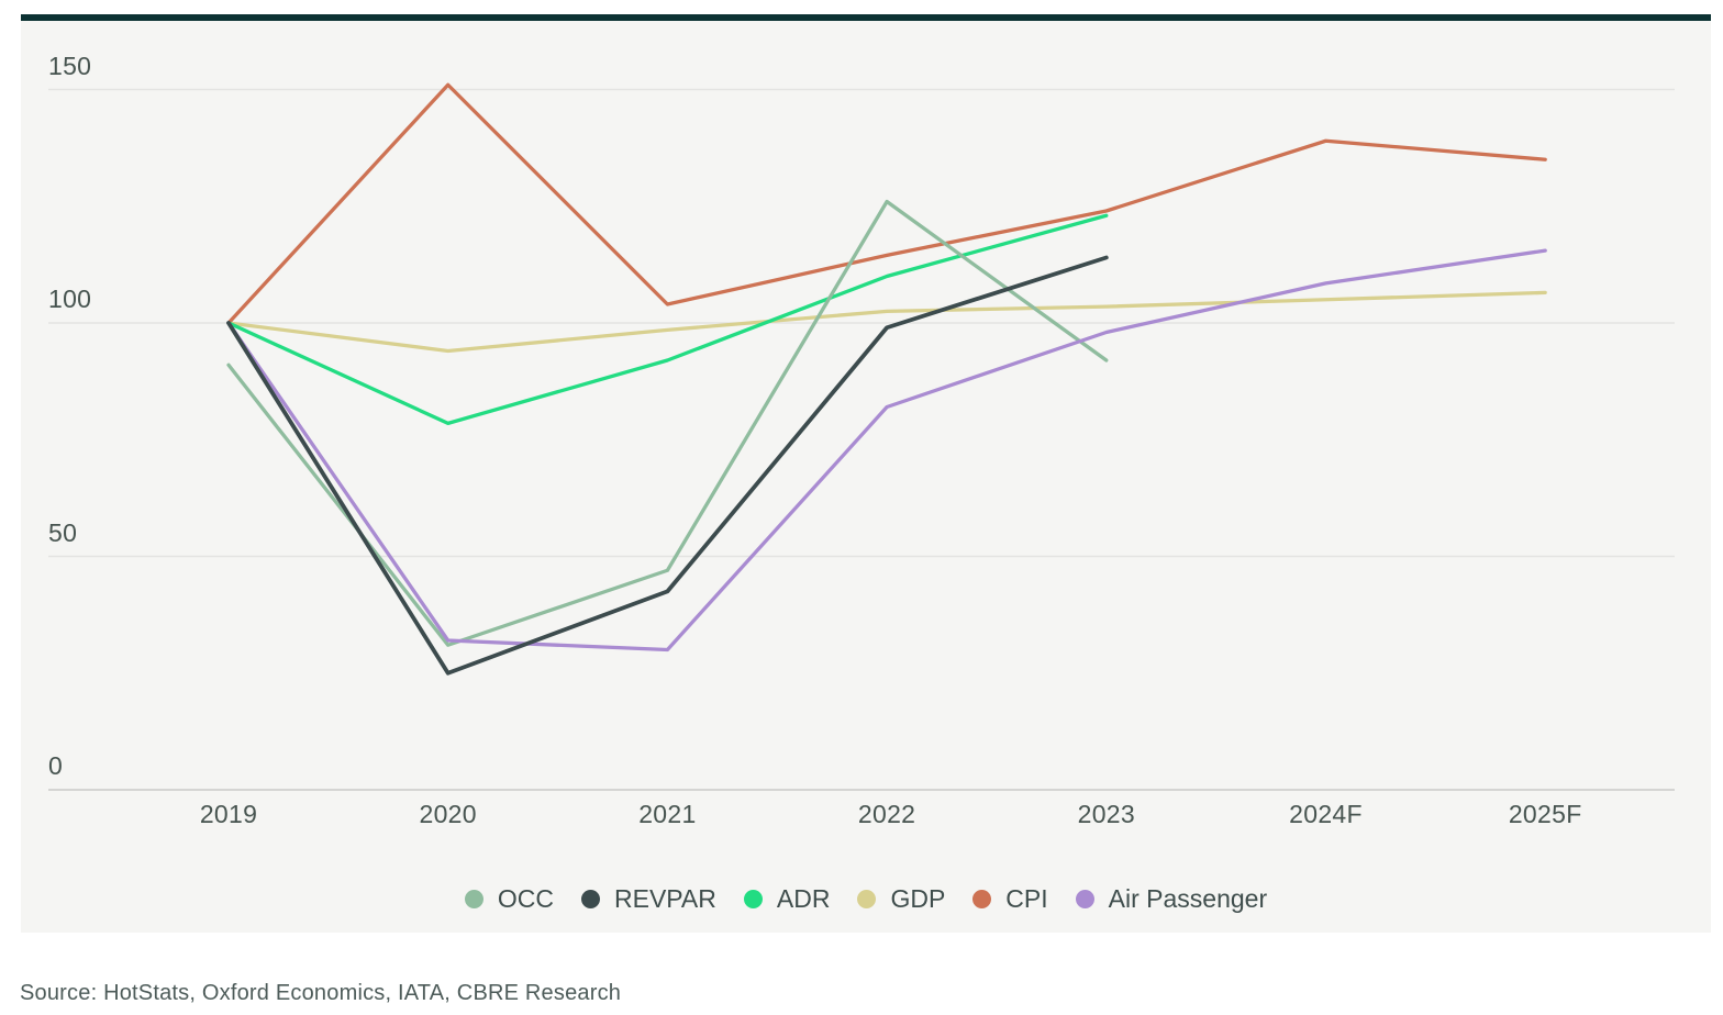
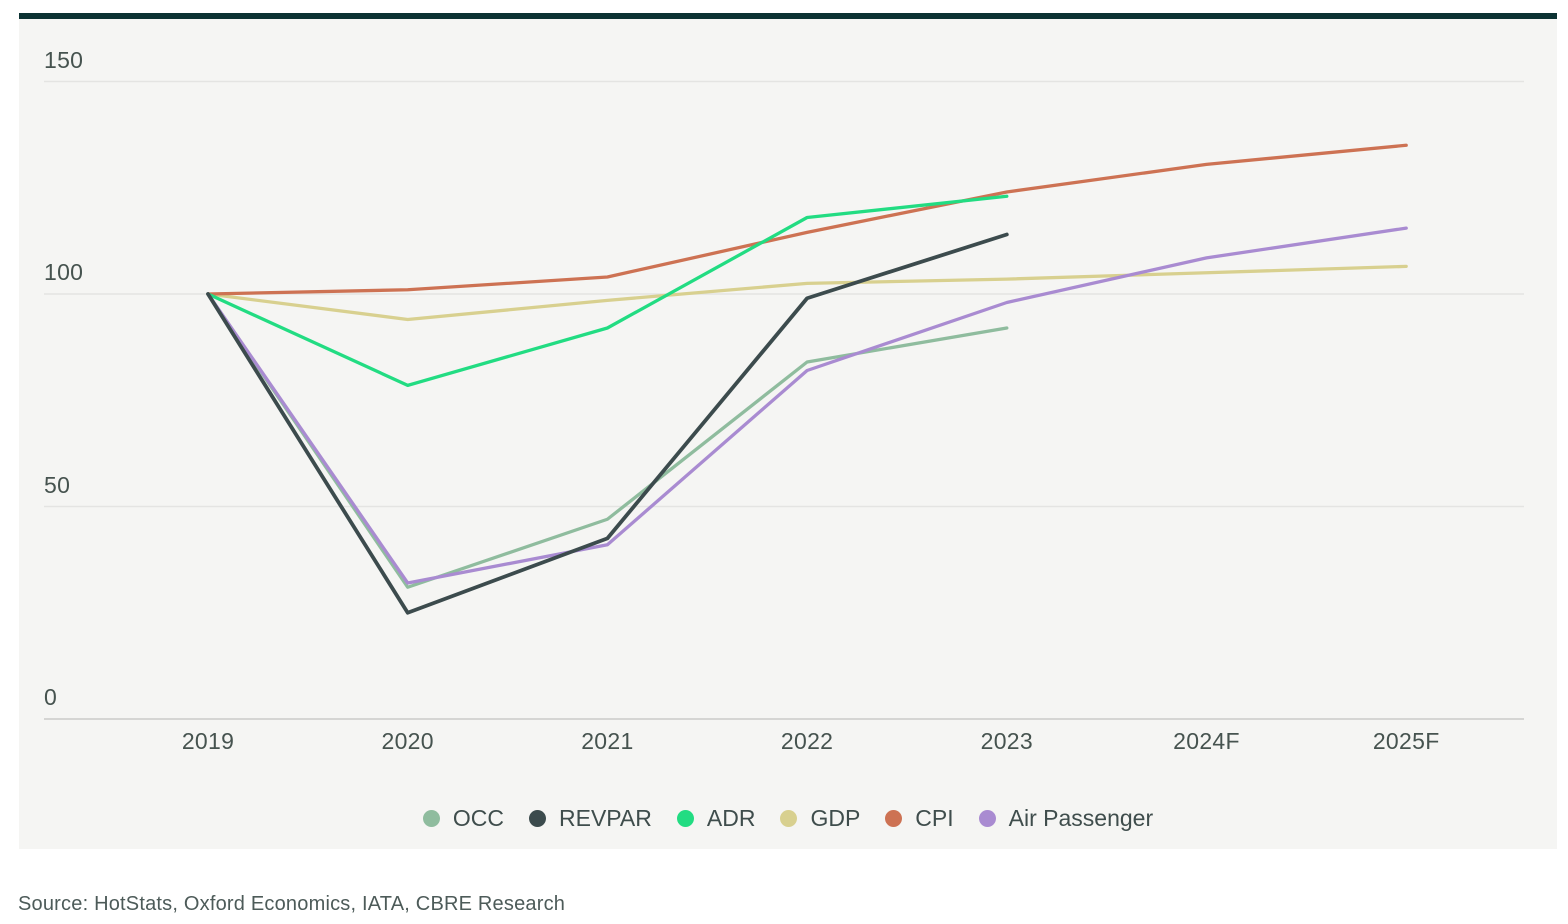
OCC/2019: 91 -> 100
CPI/2020: 151 -> 101
Air Passenger/2021: 30 -> 41
OCC/2022: 126 -> 84
ADR/2022: 110 -> 118
CPI/2024F: 139 -> 130
